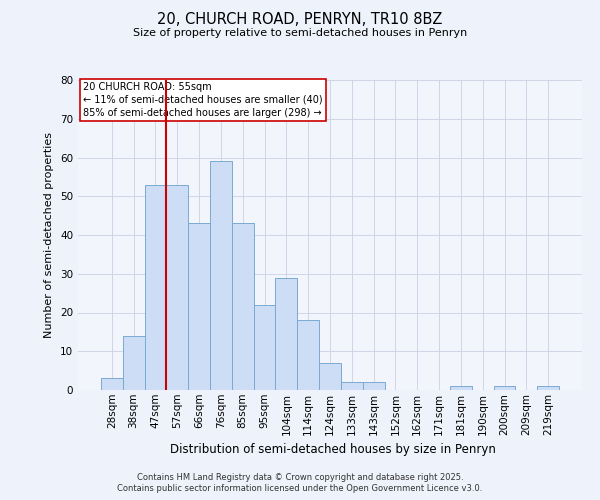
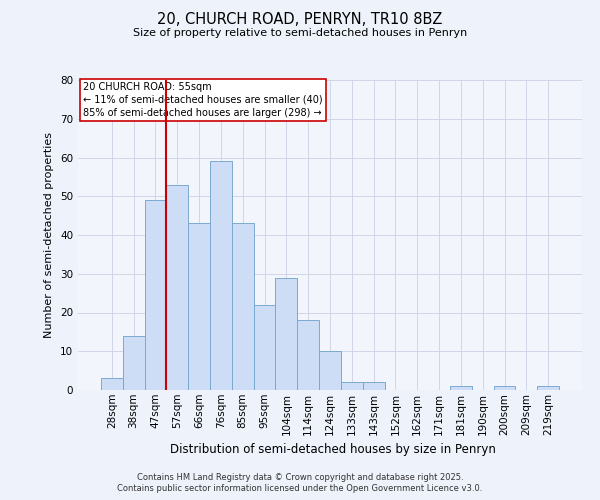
47sqm: 53 -> 49
124sqm: 7 -> 10
